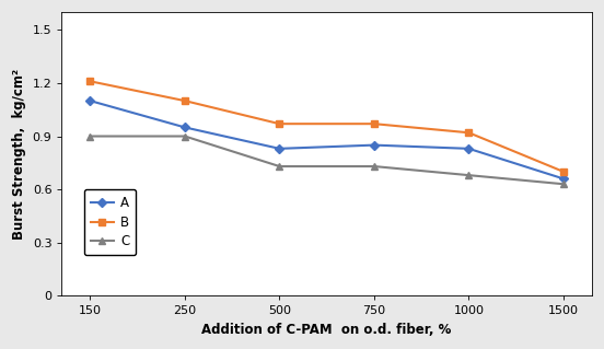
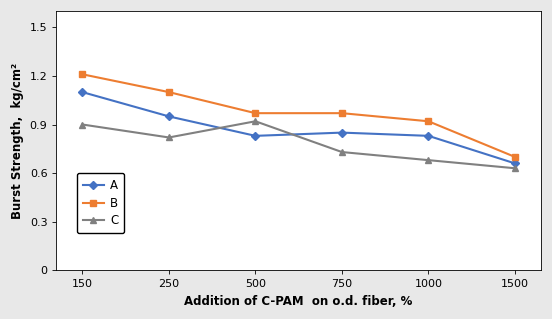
C/250: 0.90 -> 0.82
C/500: 0.73 -> 0.92
